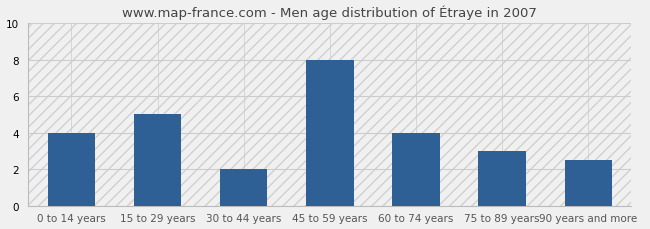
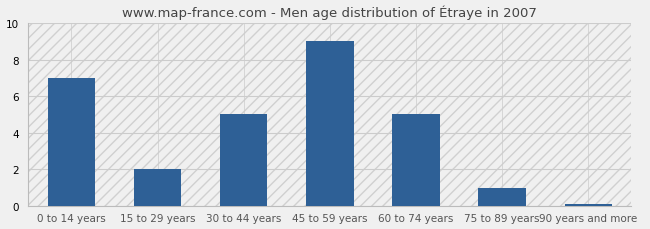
0 to 14 years: 4.0 -> 7.0
15 to 29 years: 5.0 -> 2.0
30 to 44 years: 2.0 -> 5.0
45 to 59 years: 8.0 -> 9.0
60 to 74 years: 4.0 -> 5.0
75 to 89 years: 3.0 -> 1.0
90 years and more: 2.5 -> 0.1
